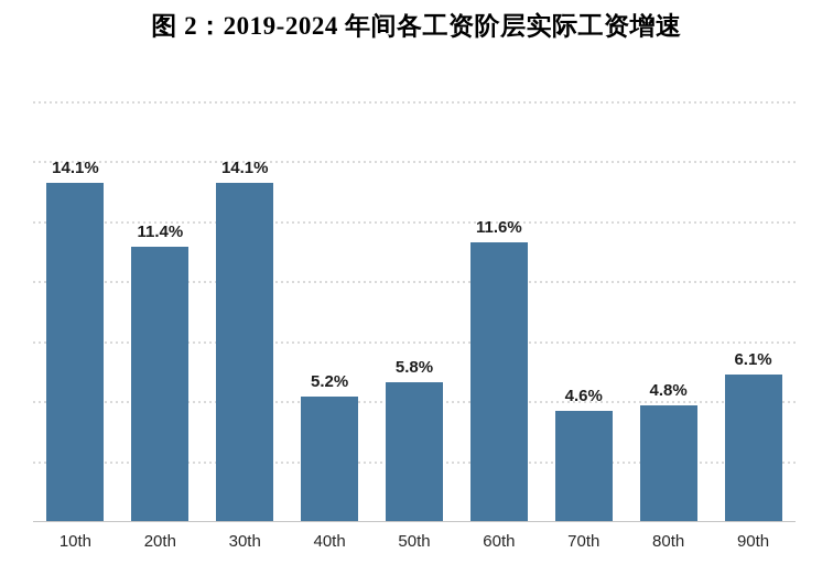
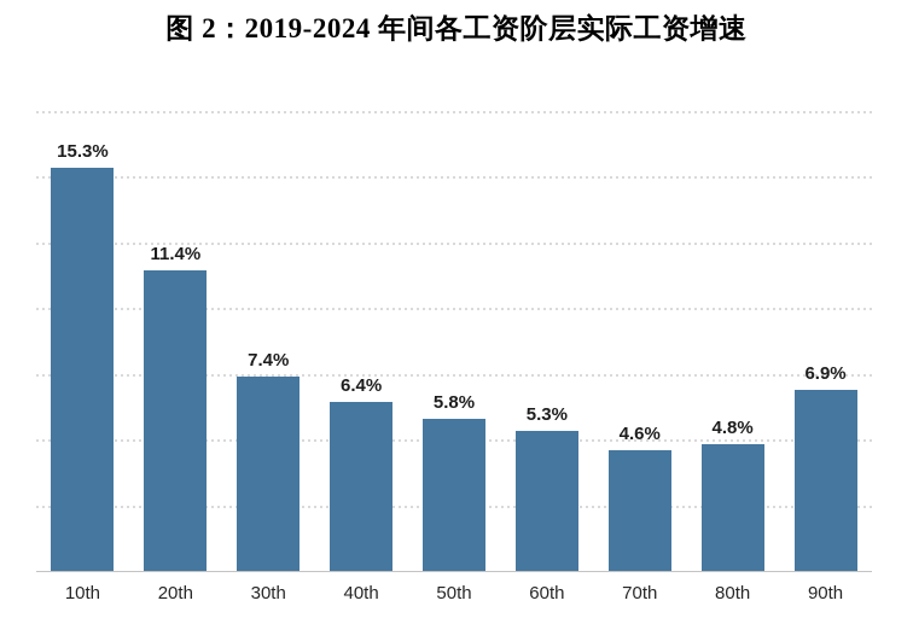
10th: 14.1% -> 15.3%
30th: 14.1% -> 7.4%
40th: 5.2% -> 6.4%
60th: 11.6% -> 5.3%
90th: 6.1% -> 6.9%
